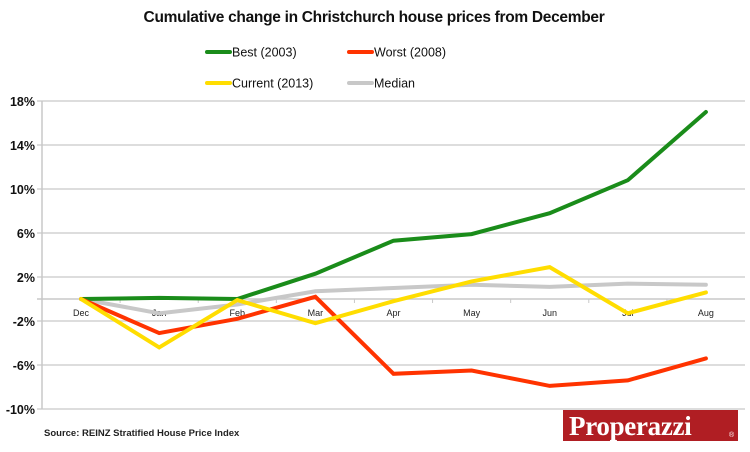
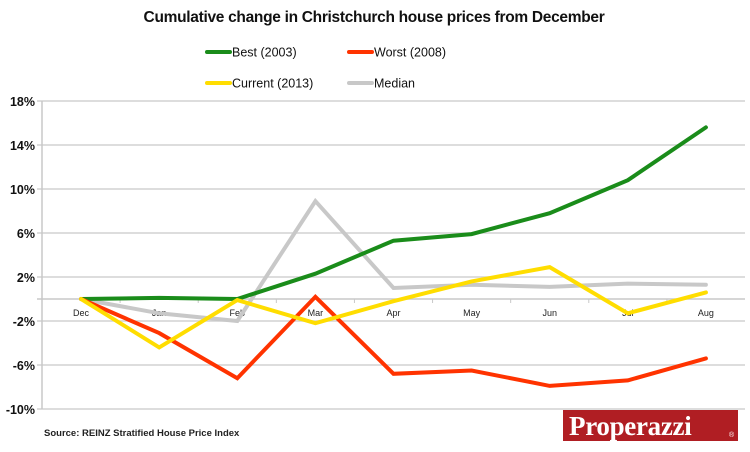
Worst (2008)/Feb: -1.8% -> -7.2%
Median/Feb: -0.5% -> -2.0%
Median/Mar: 0.7% -> 8.9%
Best (2003)/Aug: 17.0% -> 15.6%
